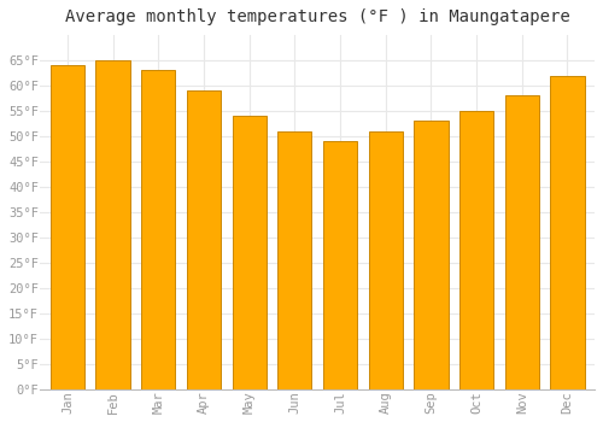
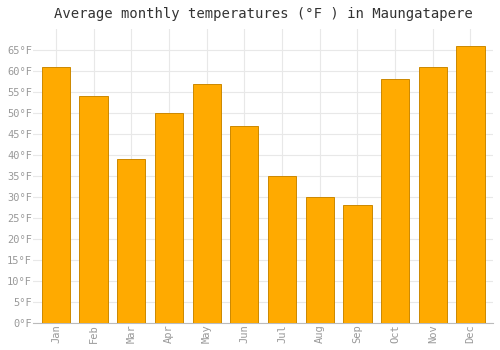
Jan: 64°F -> 61°F
Feb: 65°F -> 54°F
Mar: 63°F -> 39°F
Apr: 59°F -> 50°F
May: 54°F -> 57°F
Jun: 51°F -> 47°F
Jul: 49°F -> 35°F
Aug: 51°F -> 30°F
Sep: 53°F -> 28°F
Oct: 55°F -> 58°F
Nov: 58°F -> 61°F
Dec: 62°F -> 66°F
